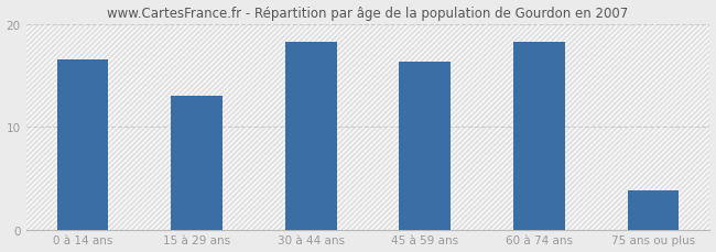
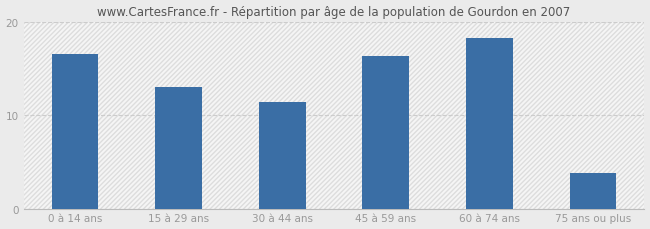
30 à 44 ans: 18.2 -> 11.4
